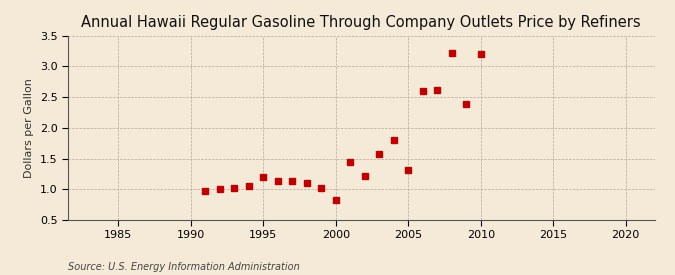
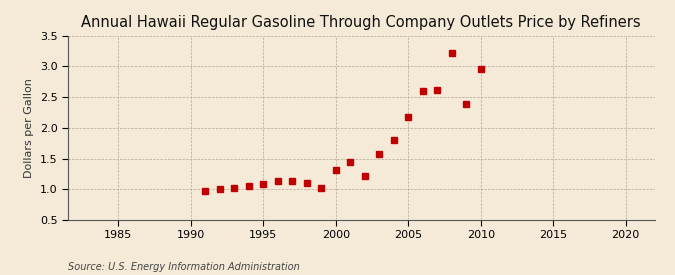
1995: 1.20 -> 1.08
2000: 0.82 -> 1.31
2005: 1.32 -> 2.17
2010: 3.20 -> 2.96
